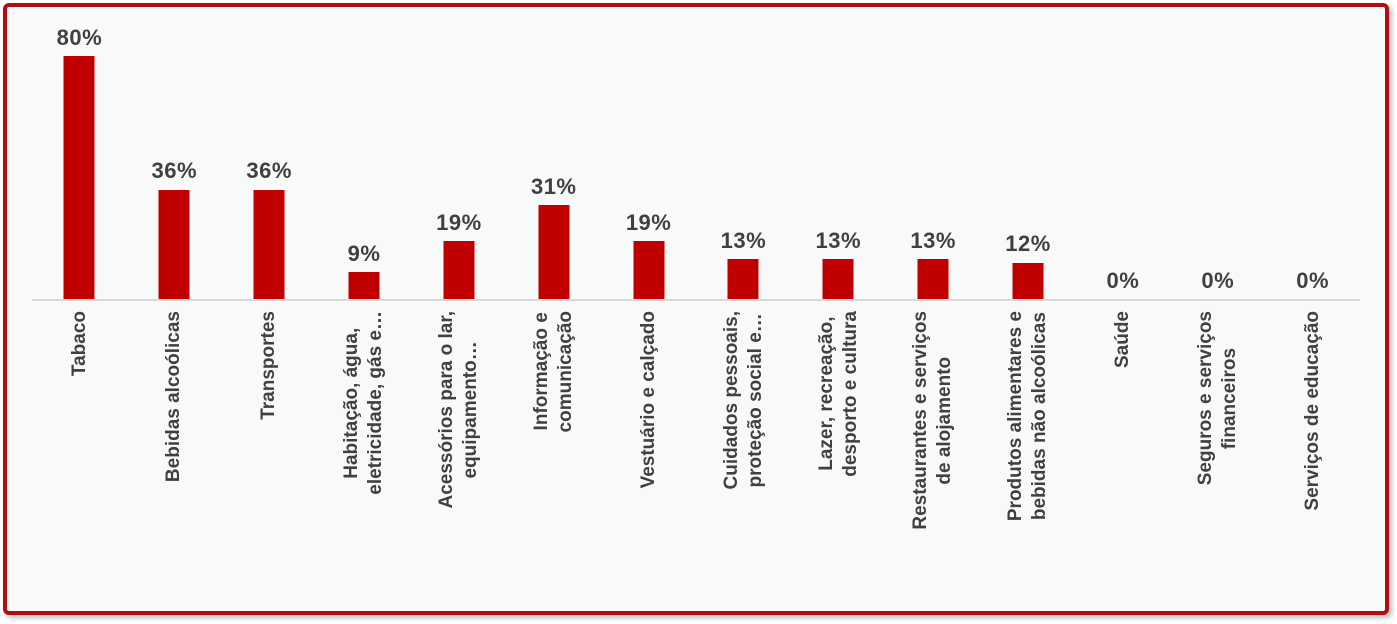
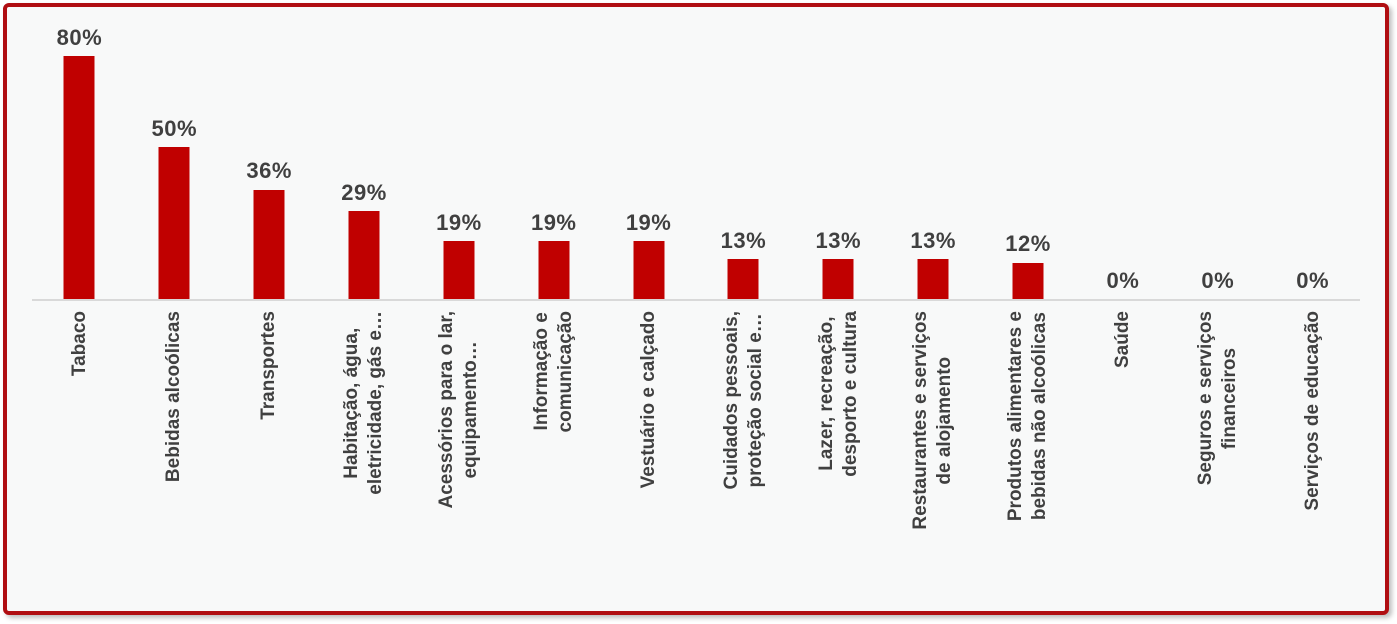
Bebidas alcoólicas: 36% -> 50%
Habitação, água, eletricidade, gás e…: 9% -> 29%
Informação e comunicação: 31% -> 19%
